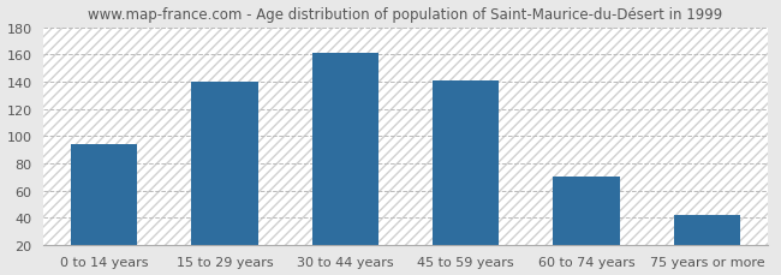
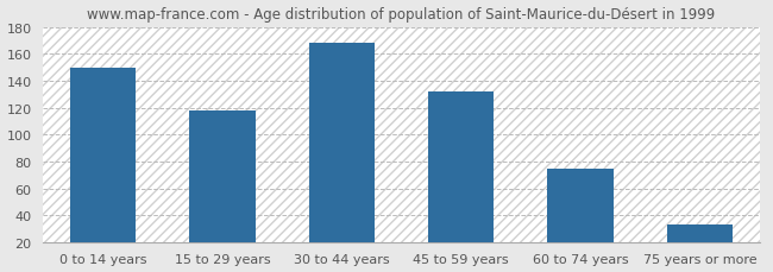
0 to 14 years: 94 -> 150
15 to 29 years: 140 -> 118
30 to 44 years: 161 -> 168
45 to 59 years: 141 -> 132
60 to 74 years: 70 -> 75
75 years or more: 42 -> 33
